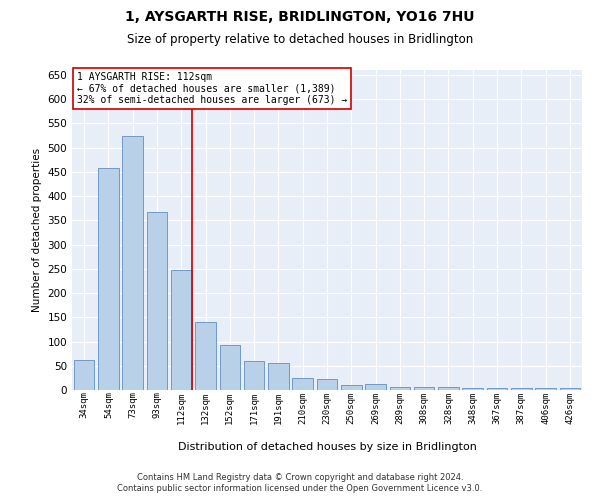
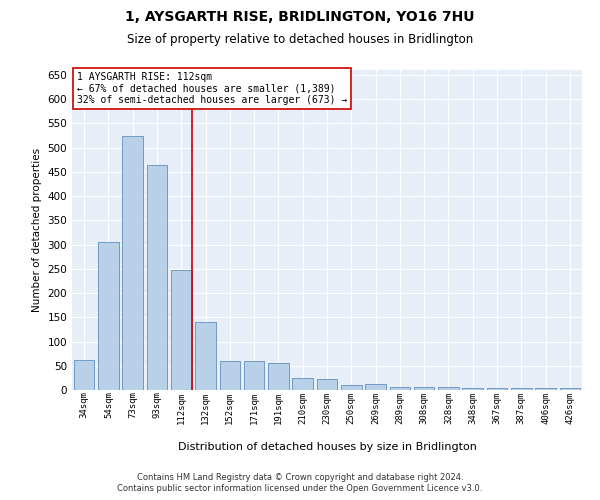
54sqm: 457 -> 305
93sqm: 367 -> 465
152sqm: 92 -> 60
